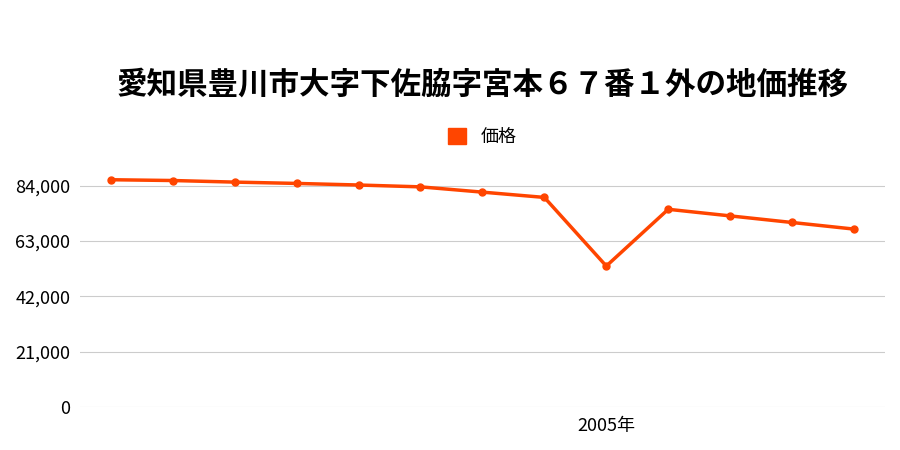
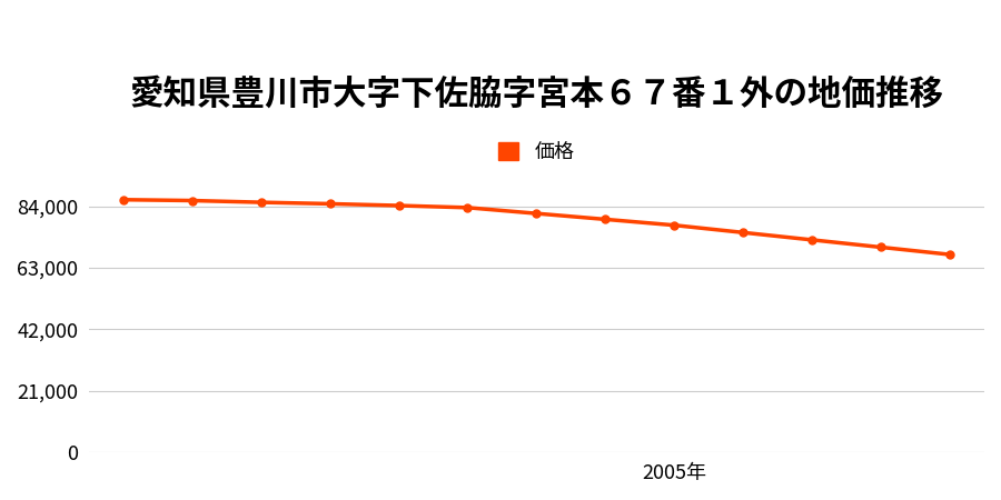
2005年: 53,500 -> 77,500
